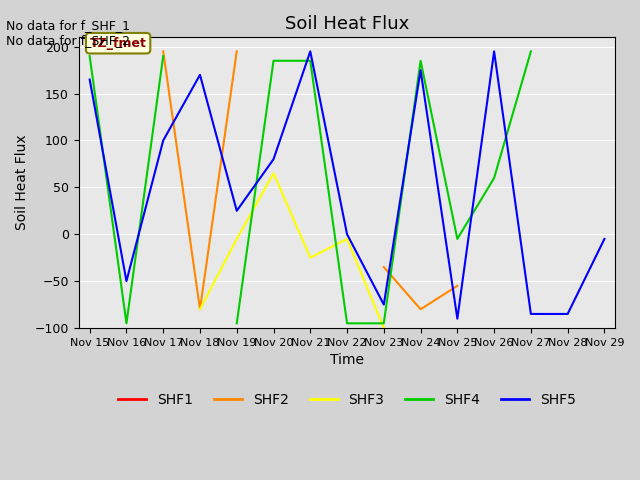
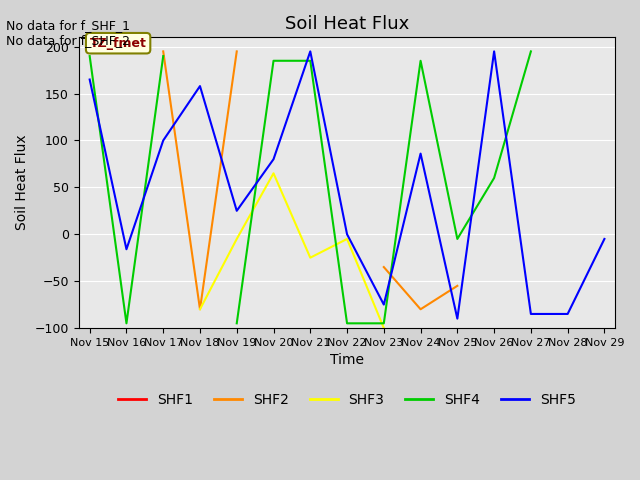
SHF5/Nov 16: -50 -> -16
SHF5/Nov 18: 170 -> 158
SHF5/Nov 24: 175 -> 86
